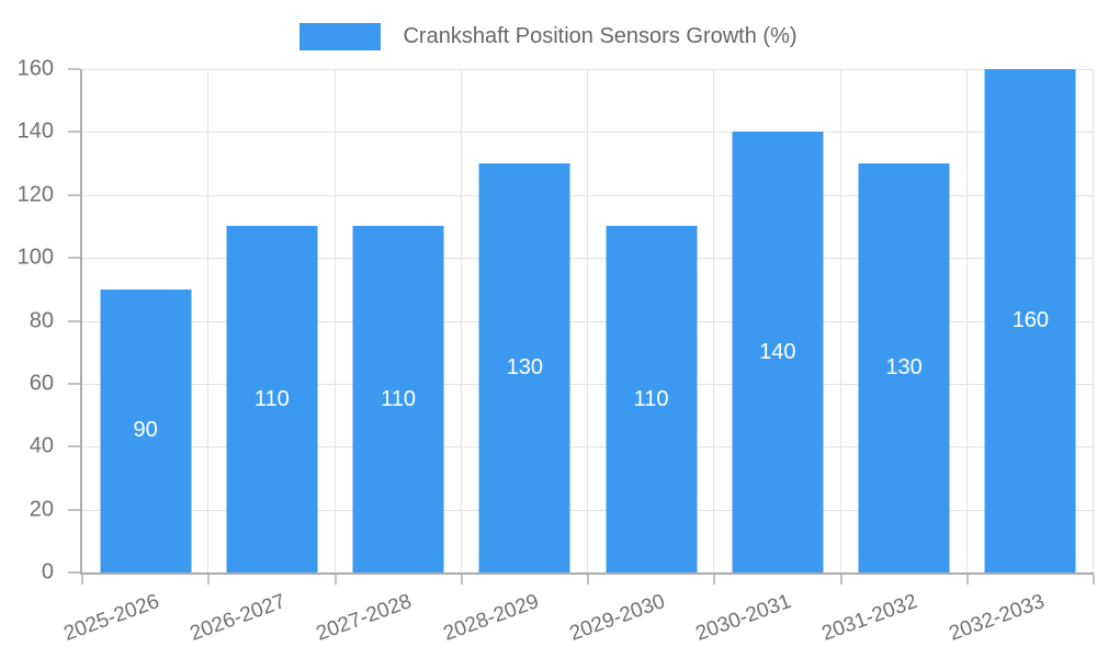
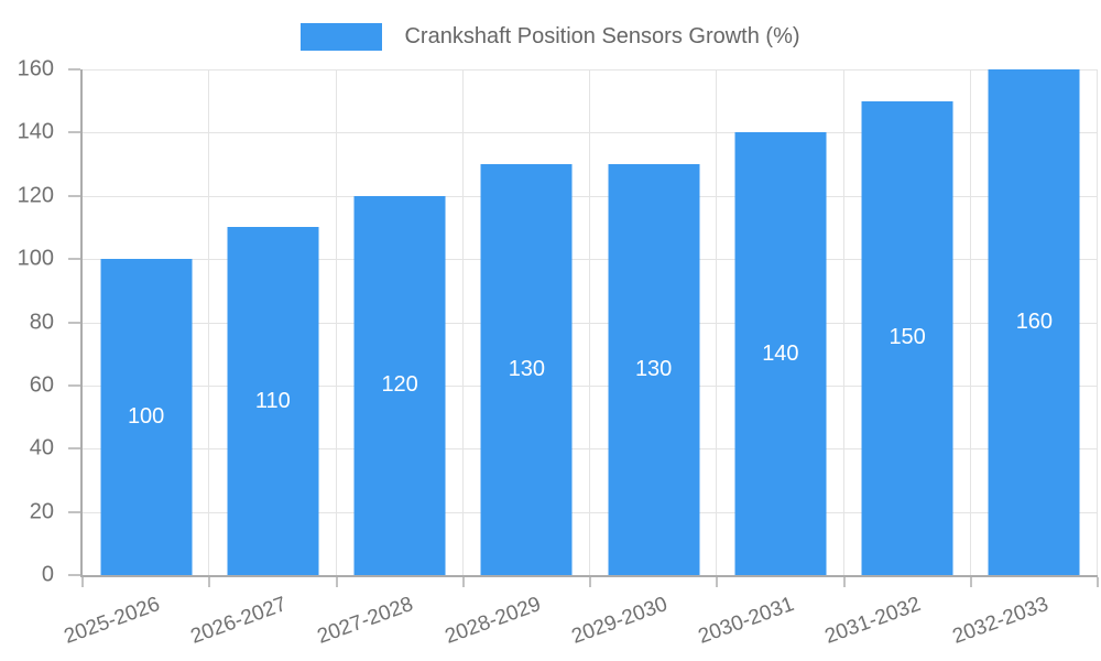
2025-2026: 90 -> 100
2027-2028: 110 -> 120
2029-2030: 110 -> 130
2031-2032: 130 -> 150
